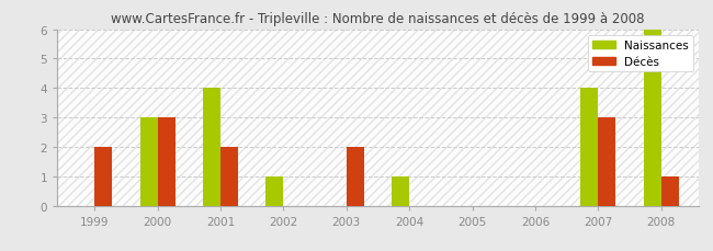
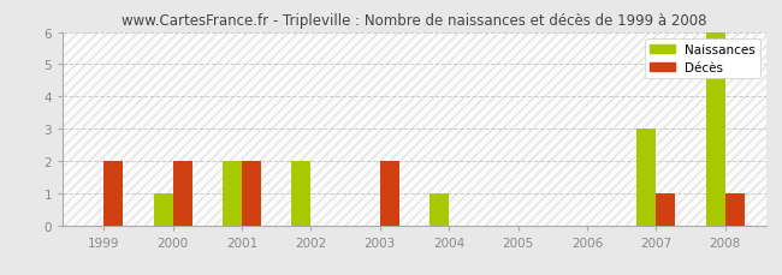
Naissances/2000: 3 -> 1
Décès/2000: 3 -> 2
Naissances/2001: 4 -> 2
Naissances/2002: 1 -> 2
Naissances/2007: 4 -> 3
Décès/2007: 3 -> 1
